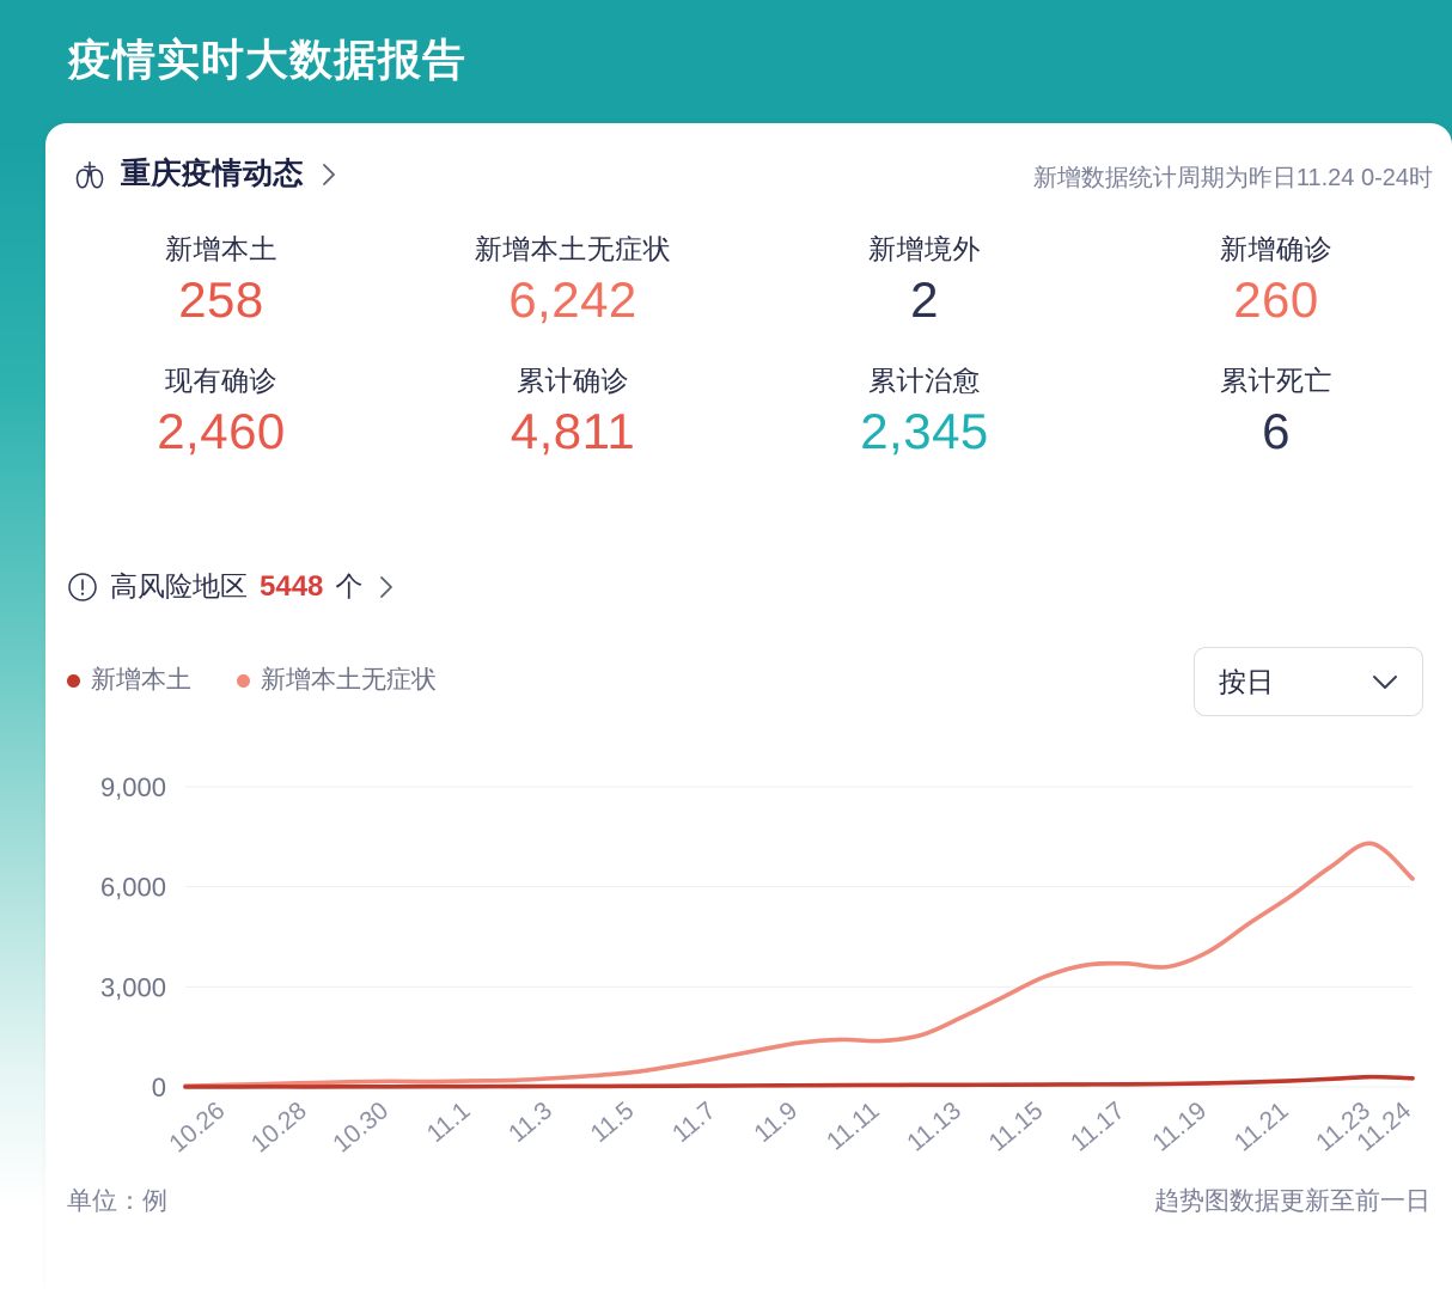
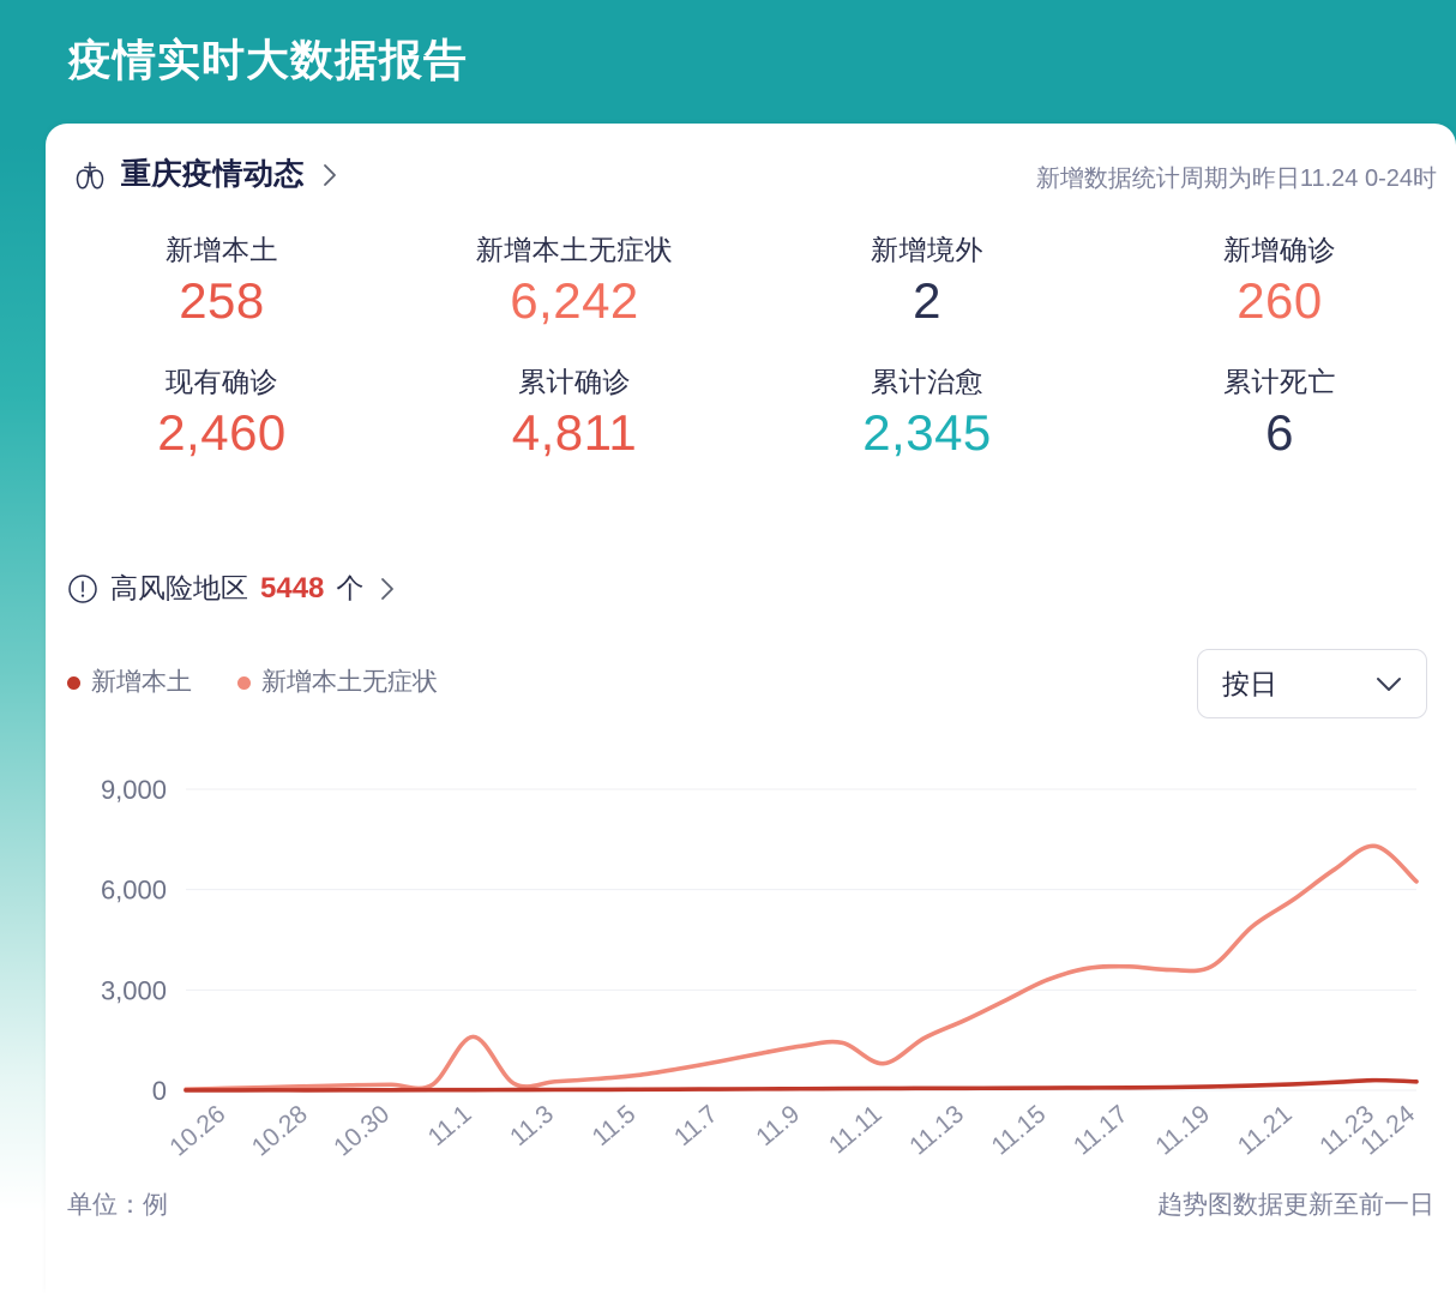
新增本土无症状/11.1: 200 -> 1600
新增本土无症状/11.11: 1400 -> 800
新增本土无症状/11.19: 4000 -> 3700
